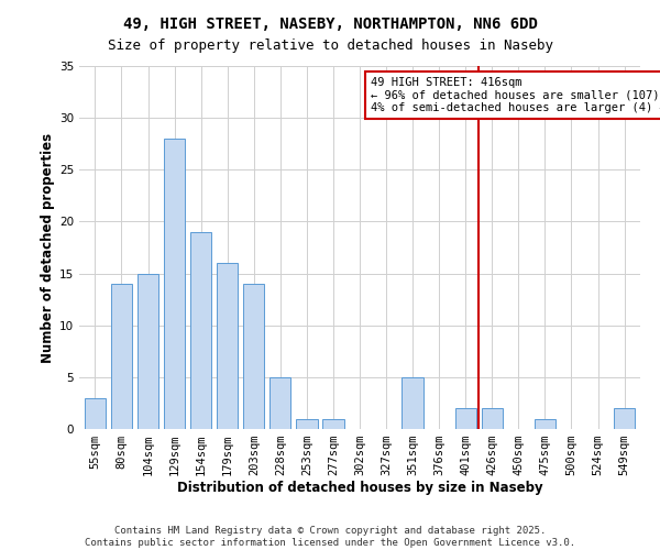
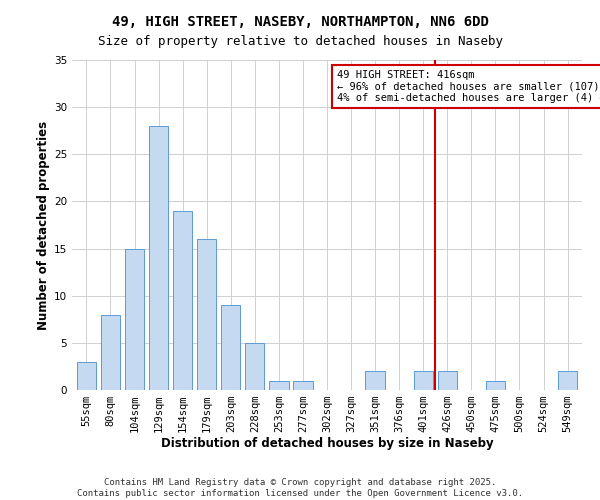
80sqm: 14 -> 8
203sqm: 14 -> 9
351sqm: 5 -> 2
